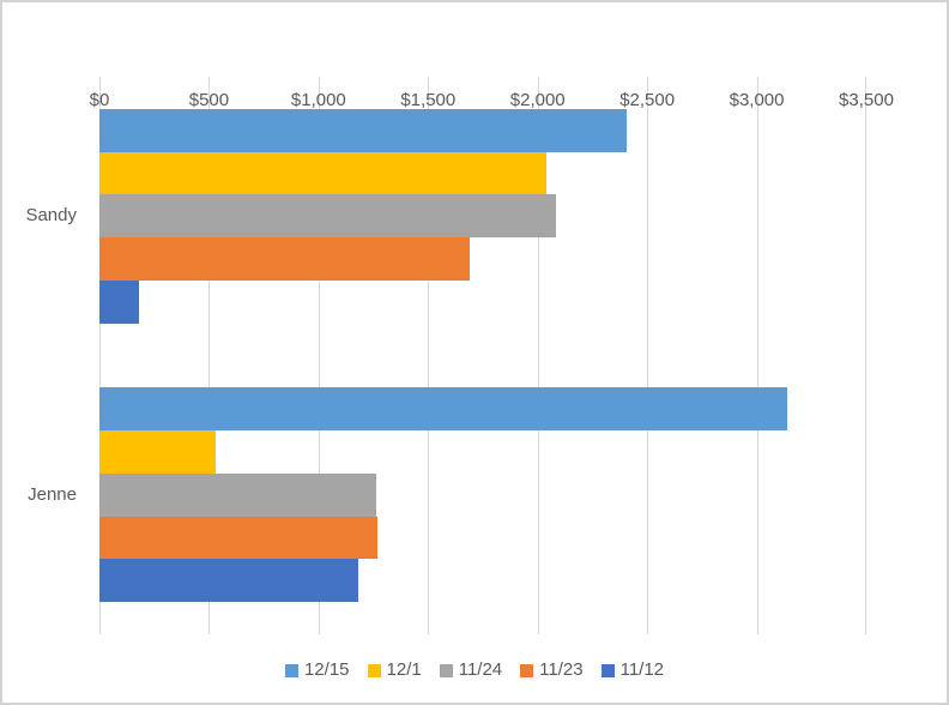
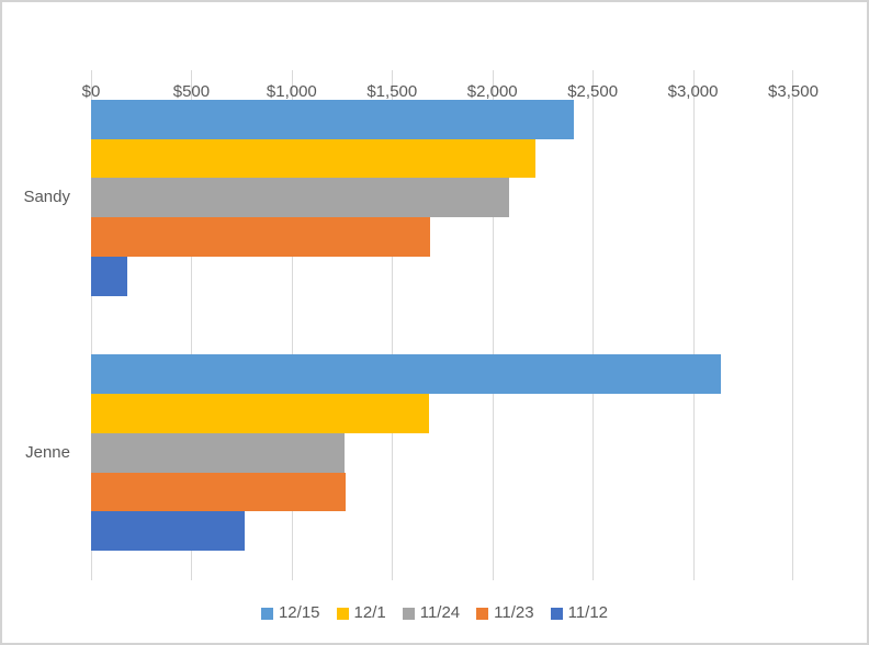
12/1/Sandy: $2040 -> $2220
12/1/Jenne: $530 -> $1680
11/12/Jenne: $1180 -> $760
